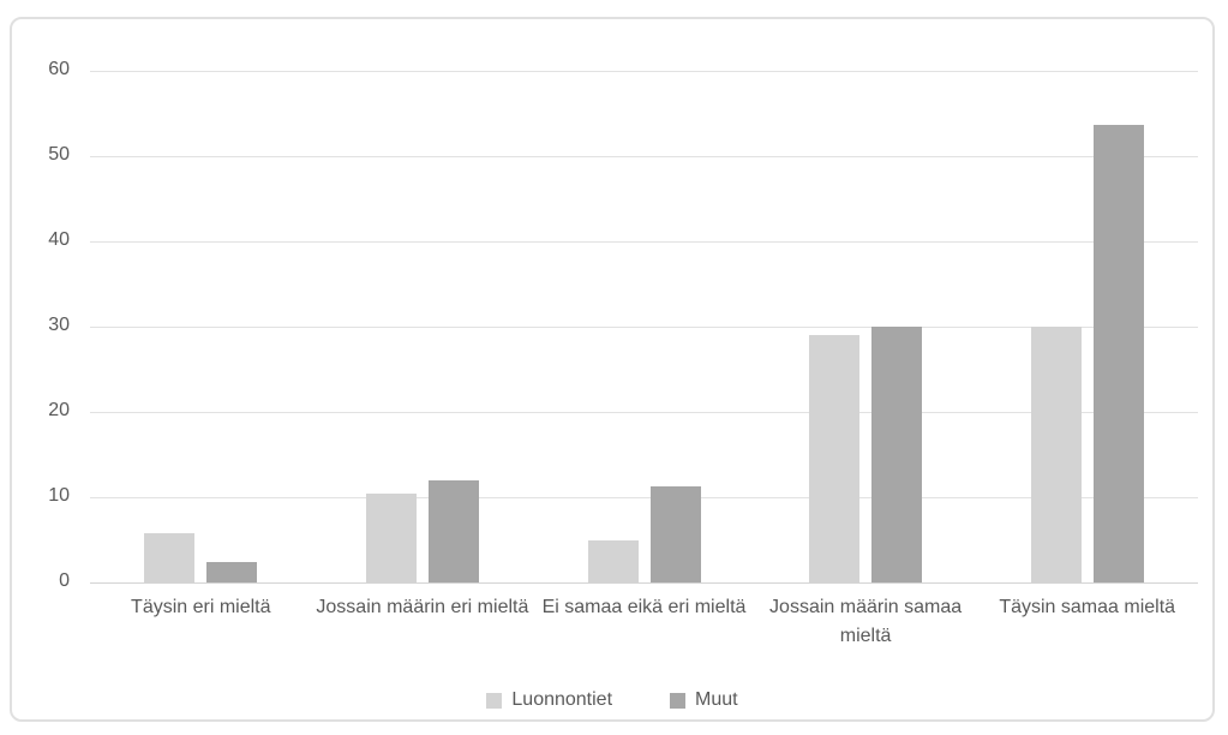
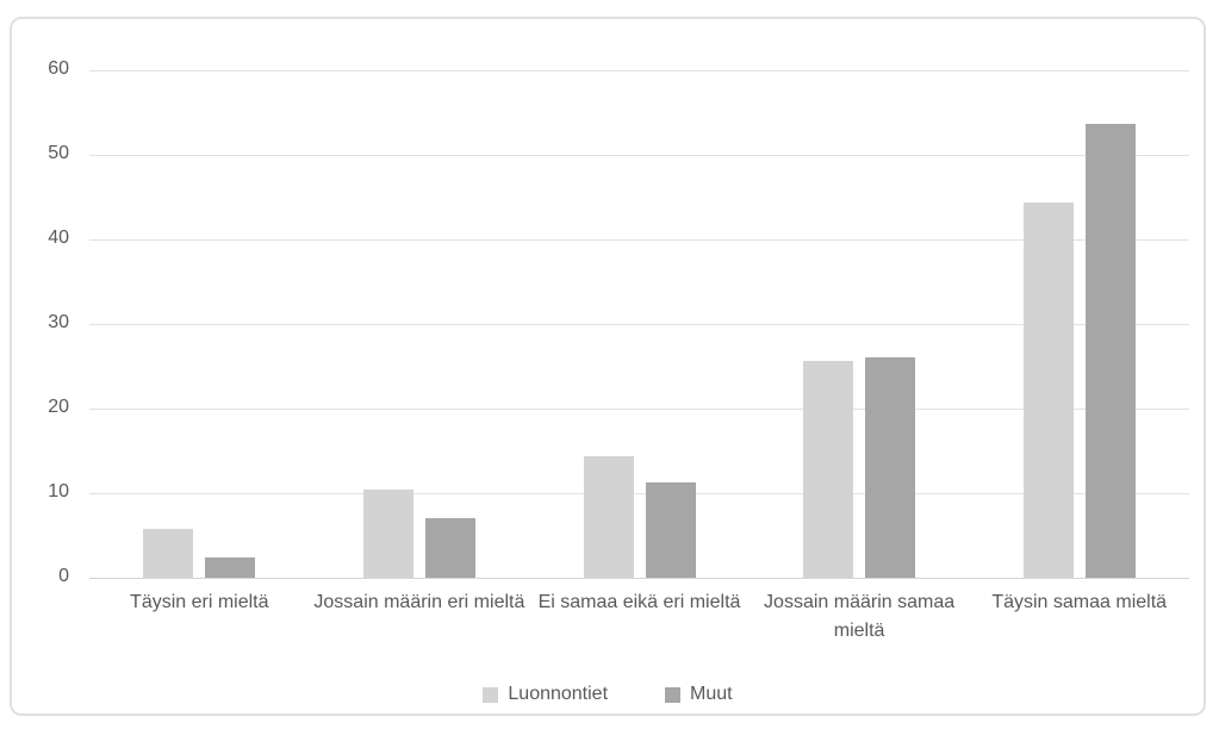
Muut/Jossain määrin eri mieltä: 12 -> 7
Luonnontiet/Ei samaa eikä eri mieltä: 5 -> 14
Luonnontiet/Jossain määrin samaa mieltä: 29 -> 26
Muut/Jossain määrin samaa mieltä: 30 -> 26
Luonnontiet/Täysin samaa mieltä: 30 -> 44
